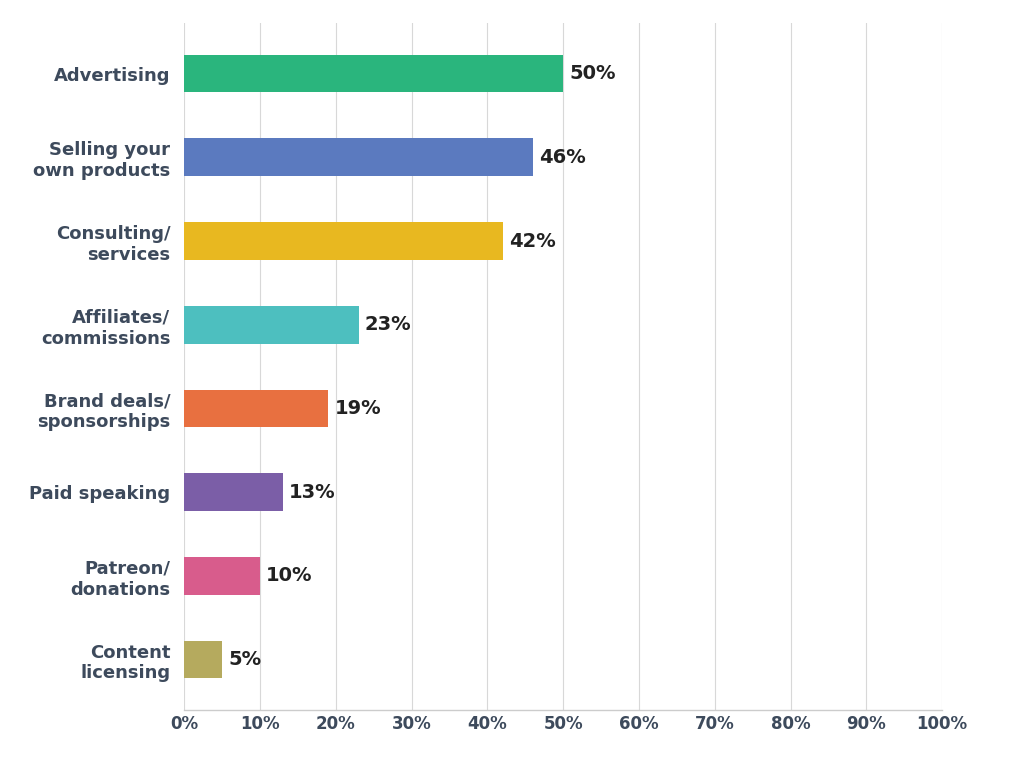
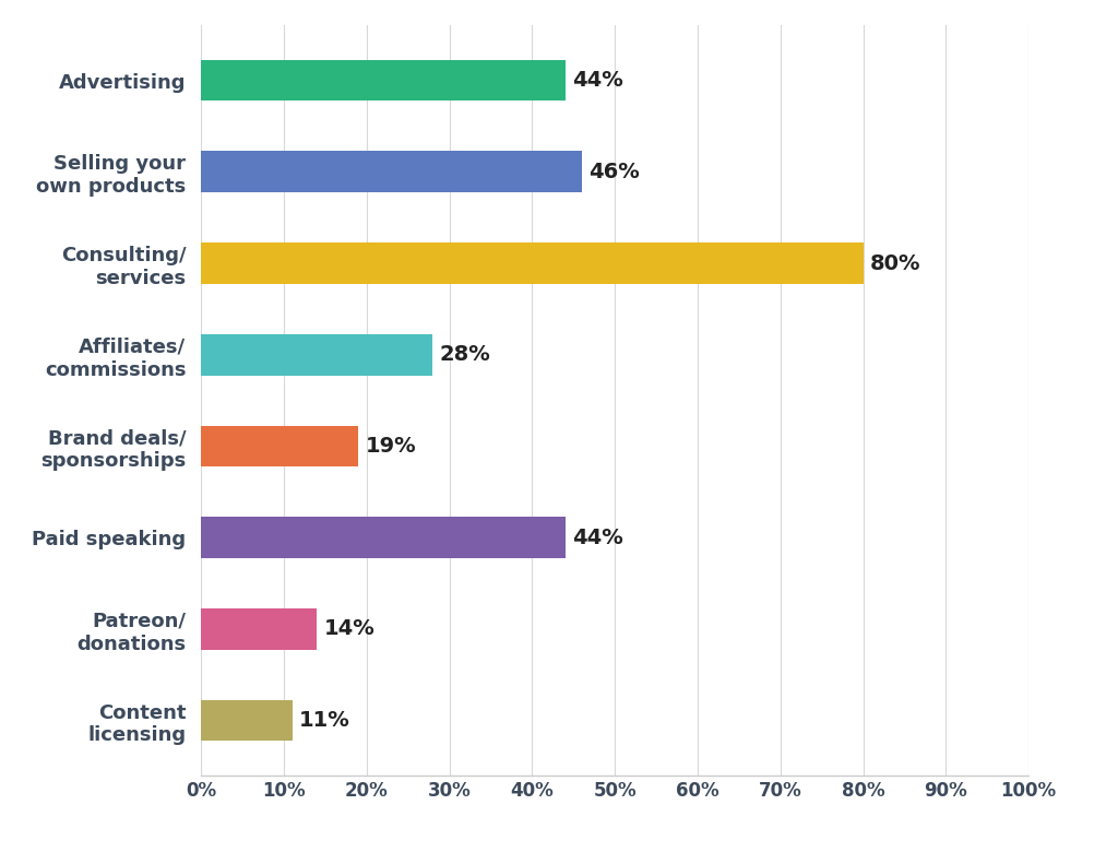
Advertising: 50% -> 44%
Consulting/ services: 42% -> 80%
Affiliates/ commissions: 23% -> 28%
Paid speaking: 13% -> 44%
Patreon/ donations: 10% -> 14%
Content licensing: 5% -> 11%
